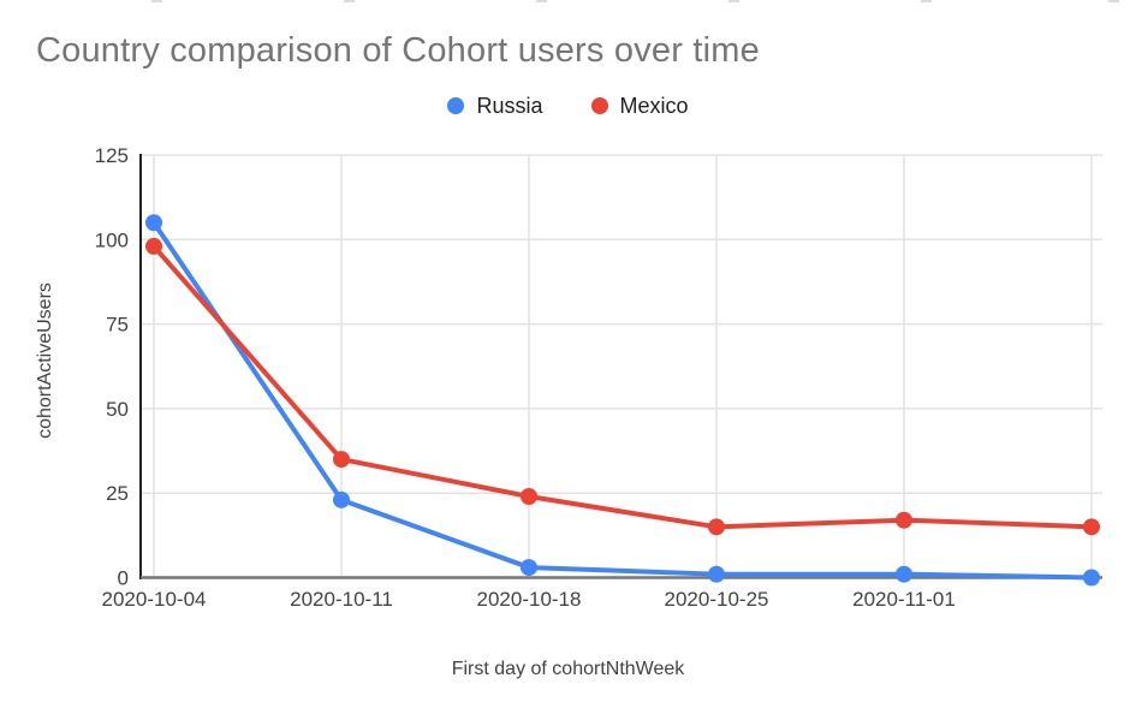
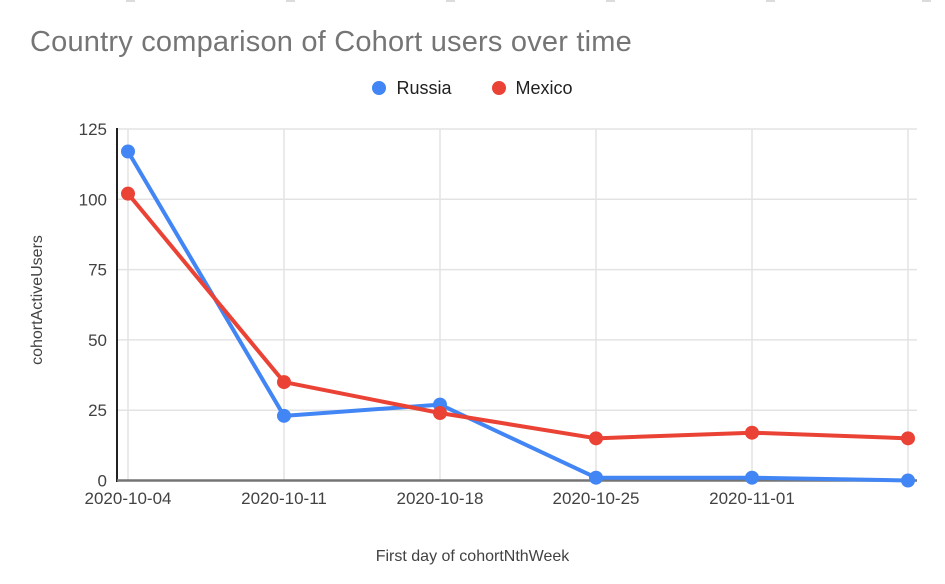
Russia/2020-10-04: 105 -> 117
Mexico/2020-10-04: 98 -> 102
Russia/2020-10-18: 3 -> 27
